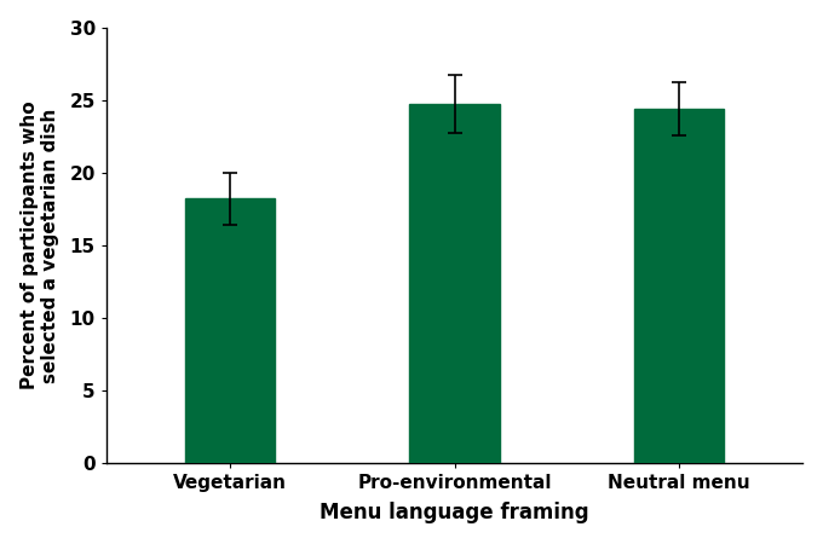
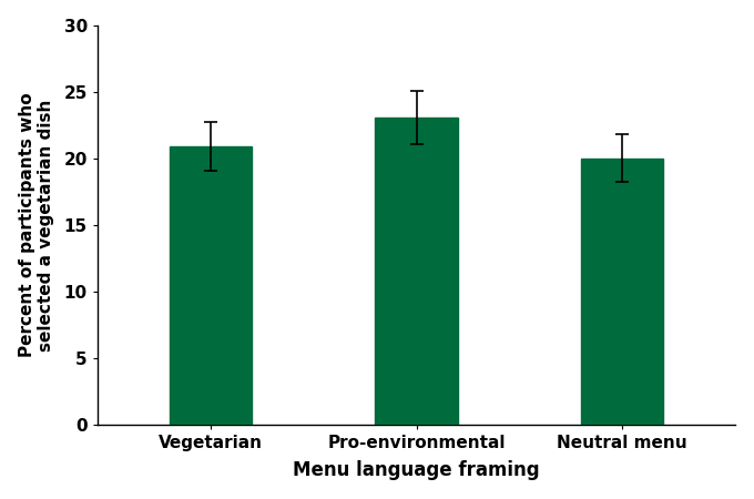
Vegetarian: 18.2 -> 20.9
Pro-environmental: 24.7 -> 23.1
Neutral menu: 24.4 -> 20.0
